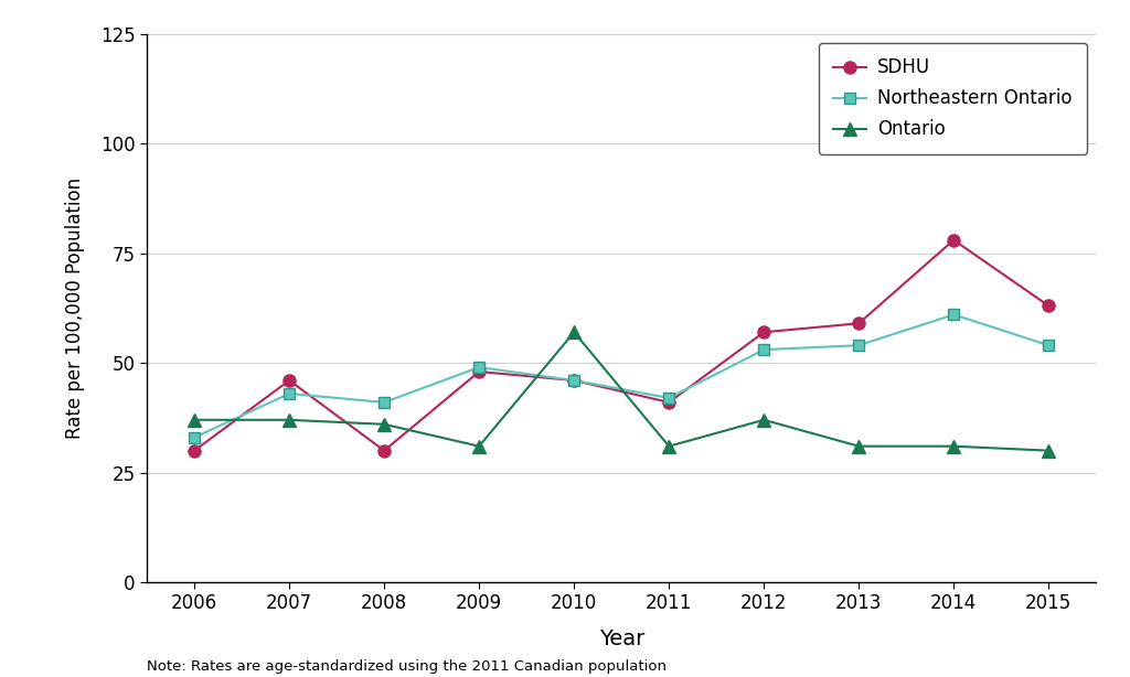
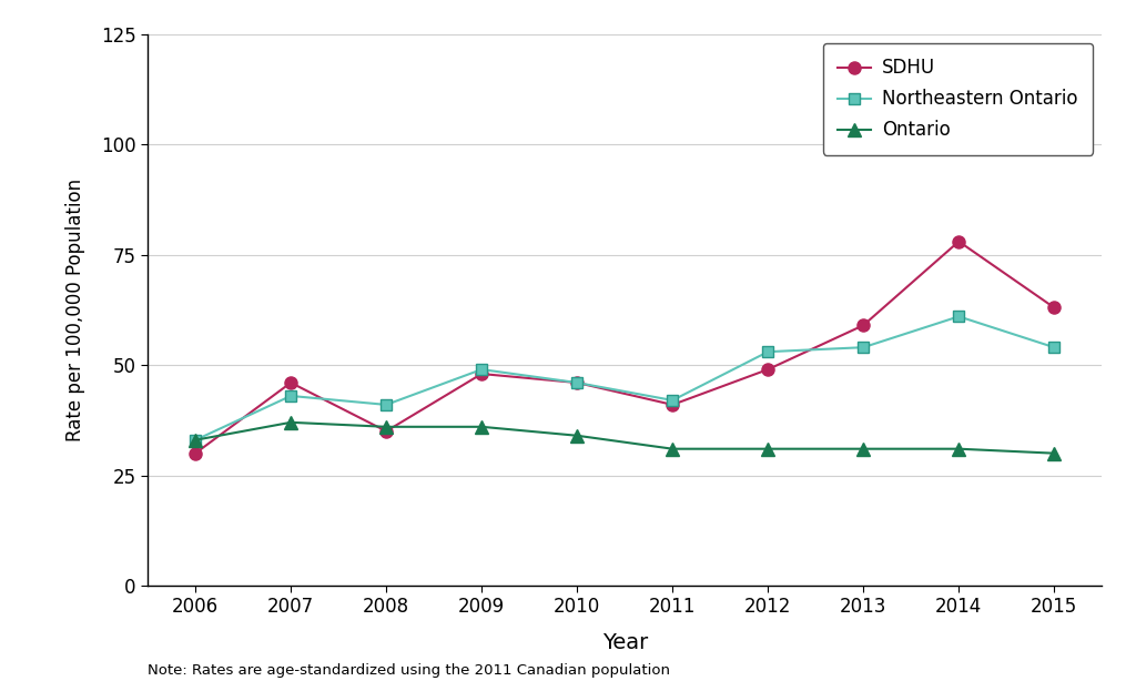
Ontario/2006: 37 -> 33
SDHU/2008: 30 -> 35
Ontario/2009: 31 -> 36
Ontario/2010: 57 -> 34
SDHU/2012: 57 -> 49
Ontario/2012: 37 -> 31
